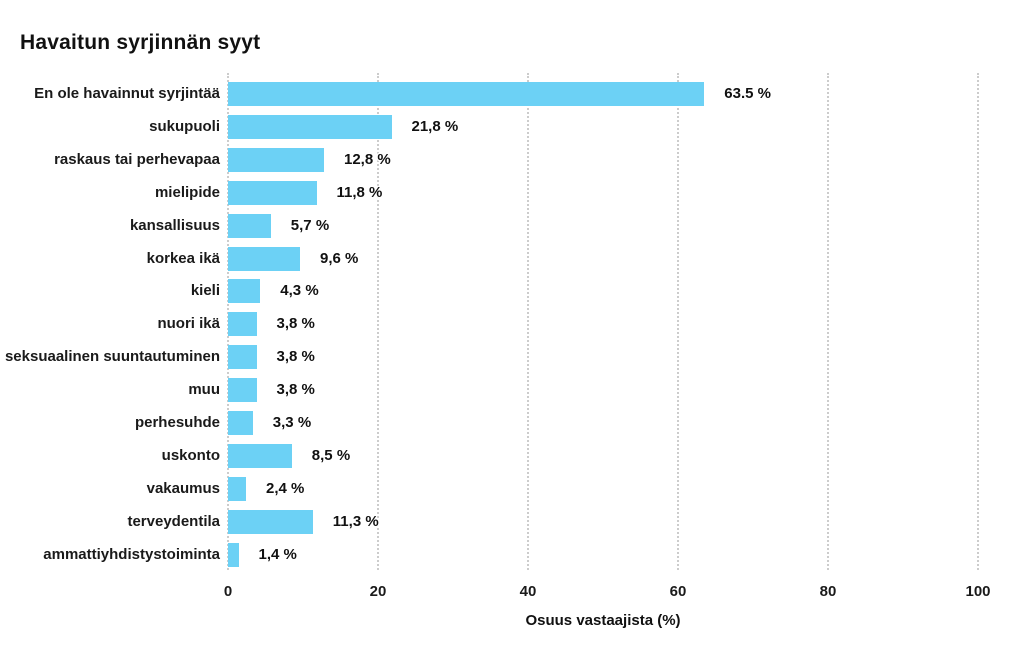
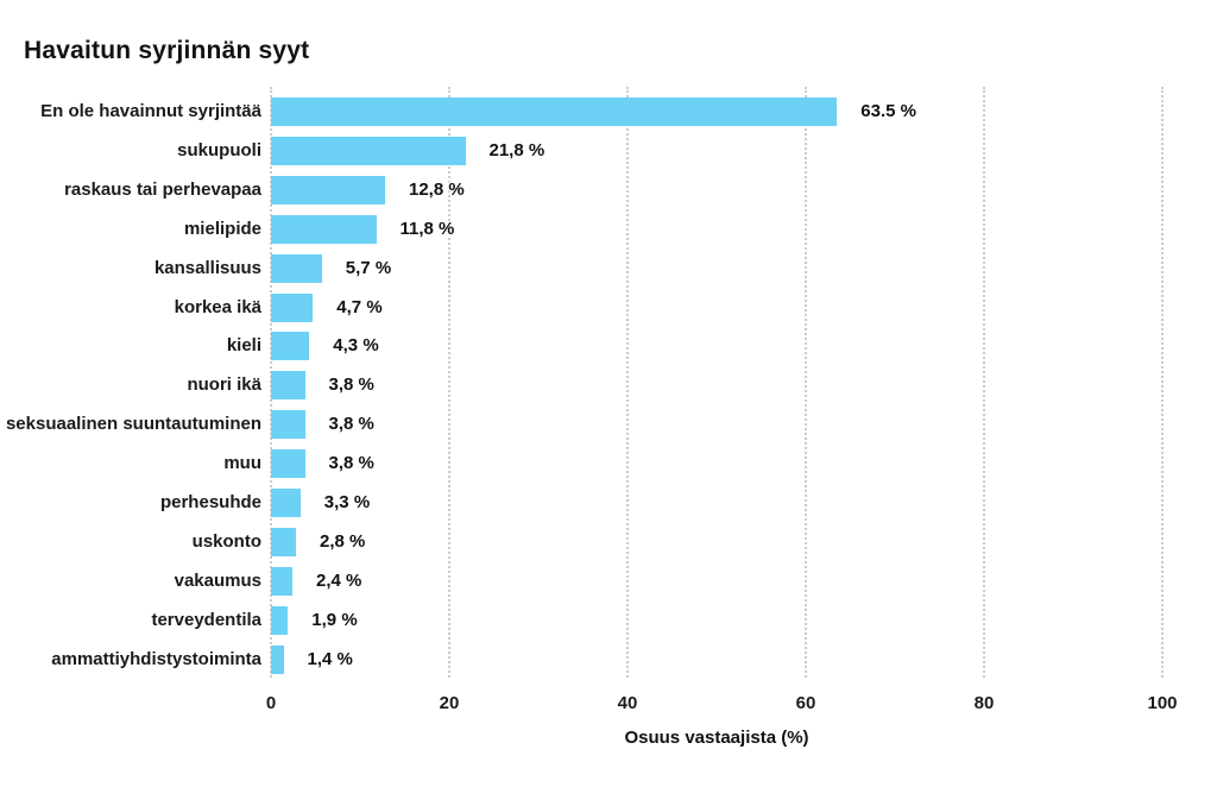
korkea ikä: 9,6 -> 4,7
uskonto: 8,5 -> 2,8
terveydentila: 11,3 -> 1,9
